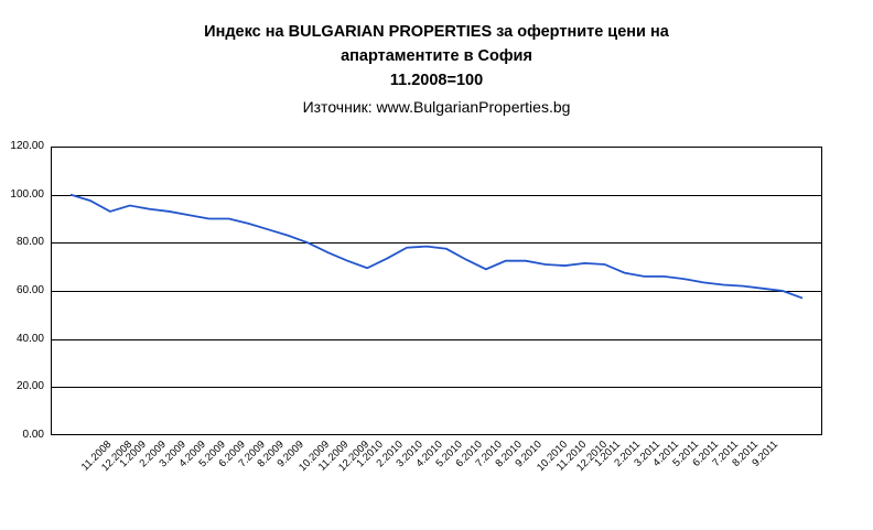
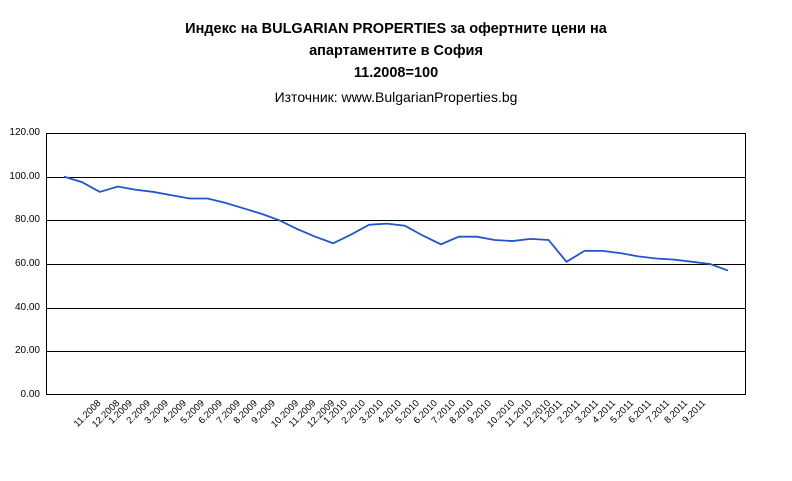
3.2011: 68 -> 61
